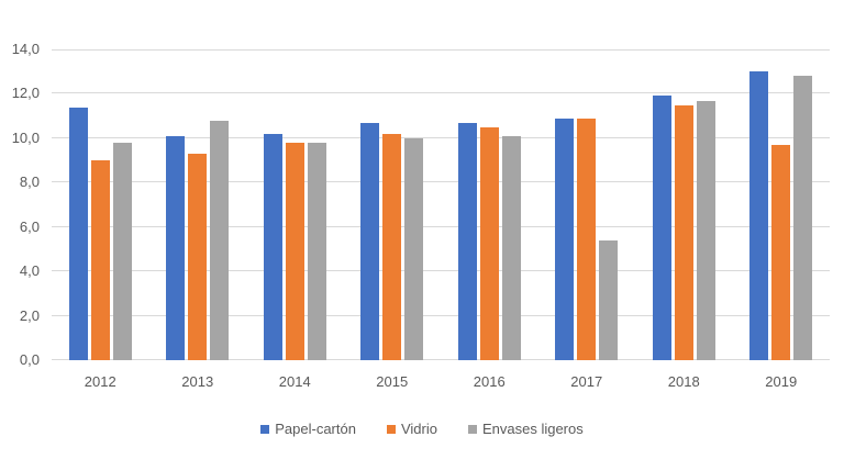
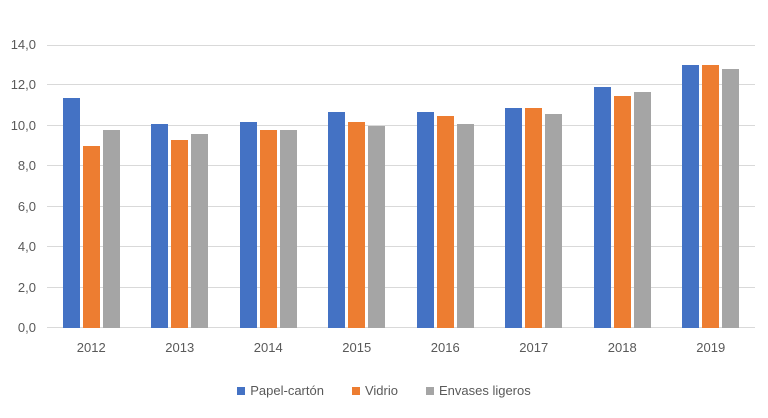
Envases ligeros/2013: 10,8 -> 9,6
Envases ligeros/2017: 5,4 -> 10,6
Vidrio/2019: 9,7 -> 13,0
